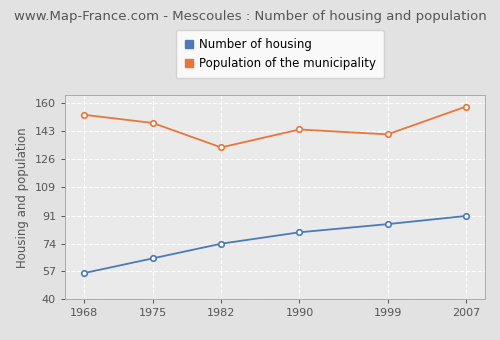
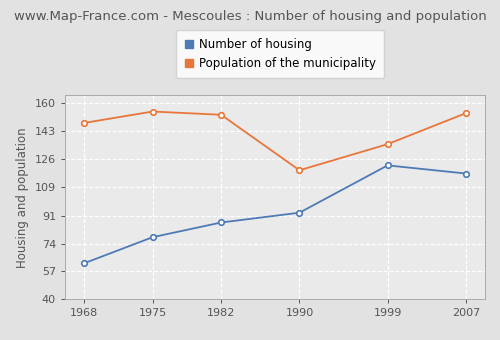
Number of housing/1968: 56 -> 62
Population of the municipality/1968: 153 -> 148
Number of housing/1975: 65 -> 78
Population of the municipality/1975: 148 -> 155
Number of housing/1982: 74 -> 87
Population of the municipality/1982: 133 -> 153
Number of housing/1990: 81 -> 93
Population of the municipality/1990: 144 -> 119
Number of housing/1999: 86 -> 122
Population of the municipality/1999: 141 -> 135
Number of housing/2007: 91 -> 117
Population of the municipality/2007: 158 -> 154
